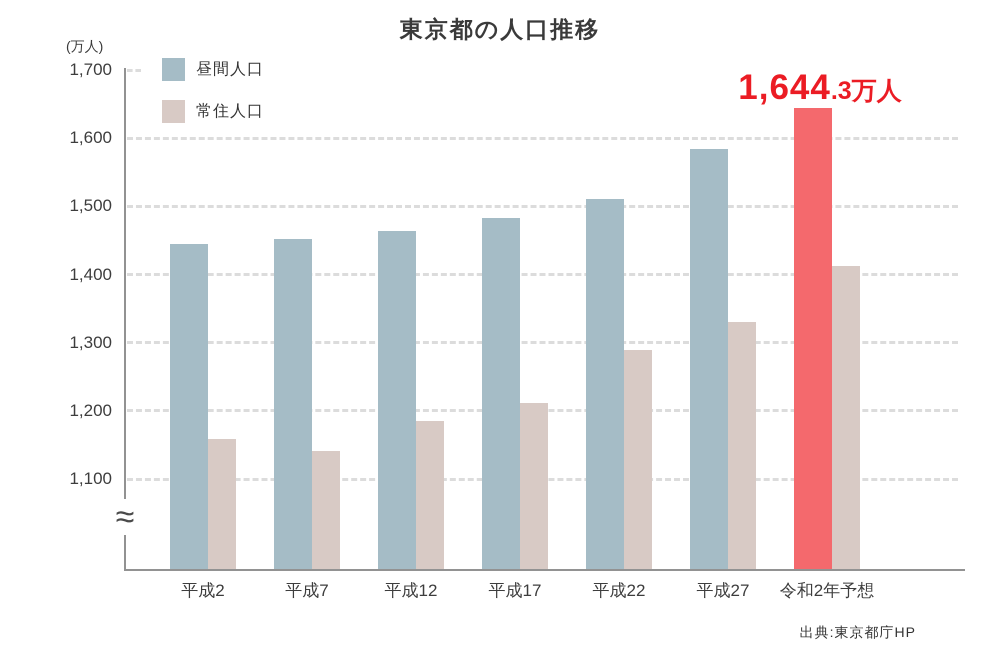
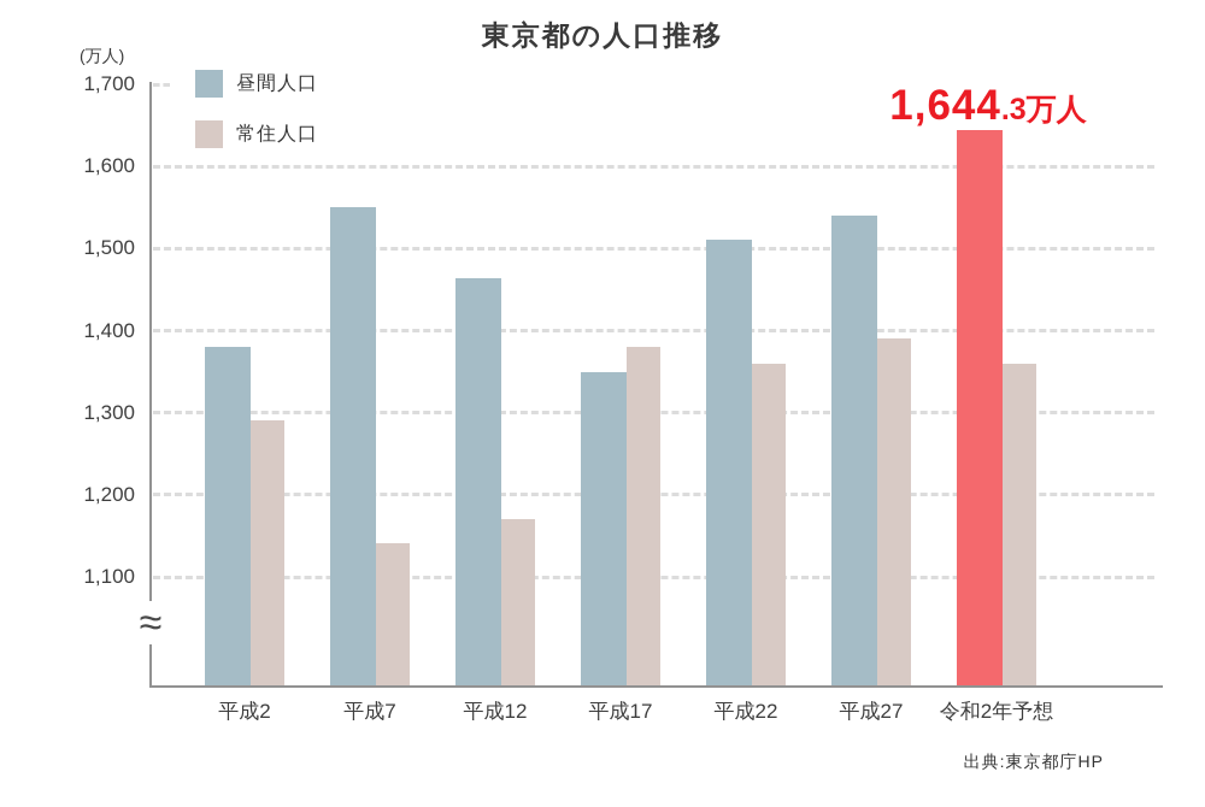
昼間人口/平成2: 1440 -> 1380
常住人口/平成2: 1160 -> 1290
昼間人口/平成7: 1450 -> 1550
常住人口/平成12: 1180 -> 1170
昼間人口/平成17: 1480 -> 1350
常住人口/平成17: 1210 -> 1380
常住人口/平成22: 1290 -> 1360
昼間人口/平成27: 1580 -> 1540
常住人口/平成27: 1330 -> 1390
常住人口/令和2年予想: 1410 -> 1360
